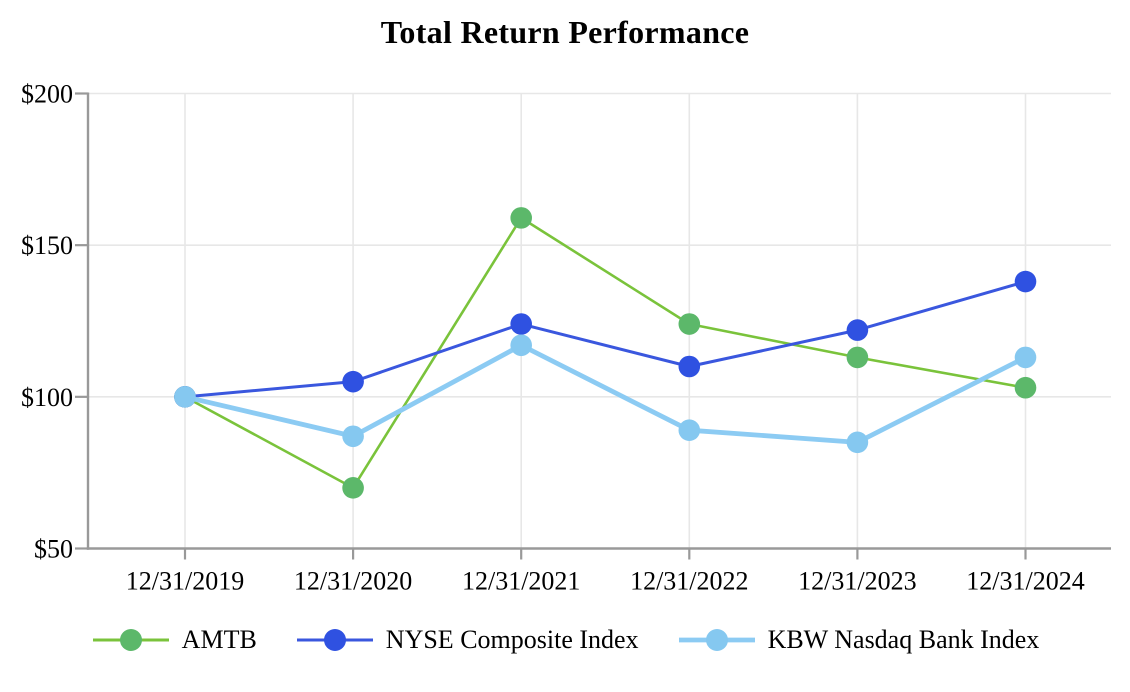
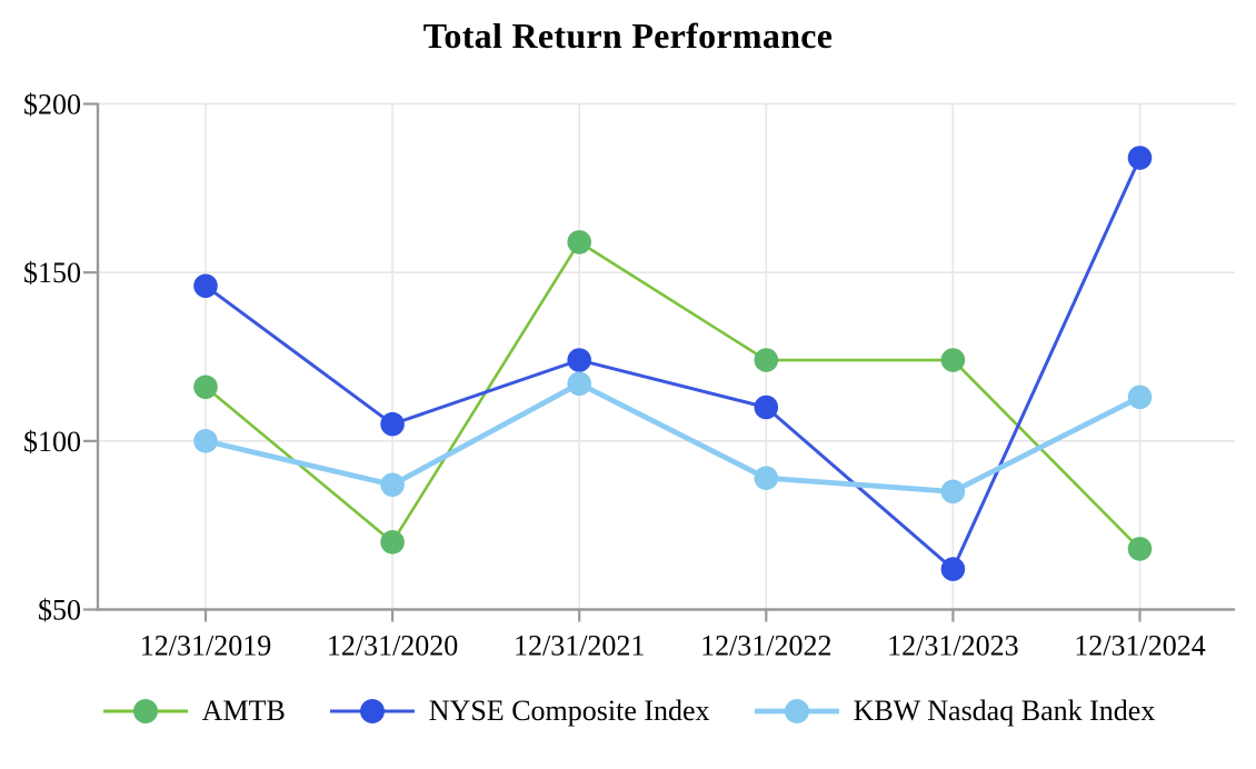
AMTB/12/31/2019: $100 -> $116
NYSE Composite Index/12/31/2019: $100 -> $146
AMTB/12/31/2023: $113 -> $124
NYSE Composite Index/12/31/2023: $122 -> $62
AMTB/12/31/2024: $103 -> $68
NYSE Composite Index/12/31/2024: $138 -> $184
